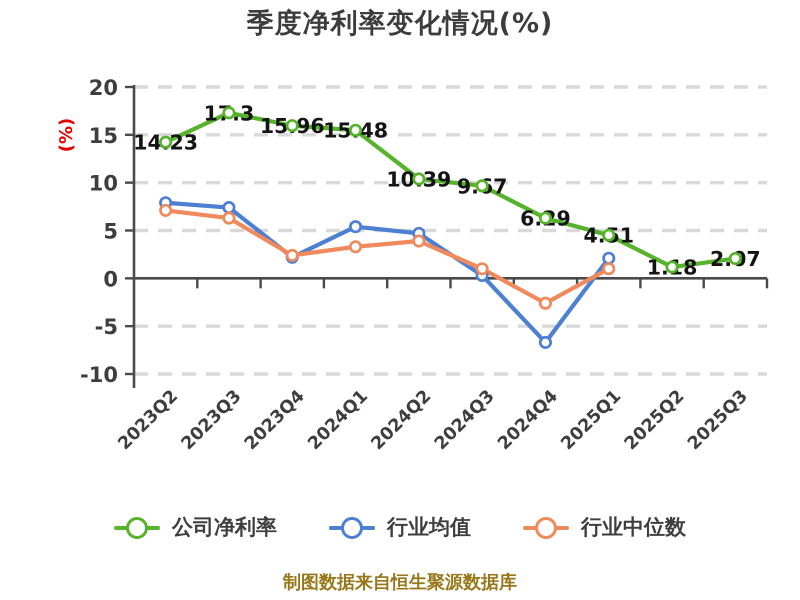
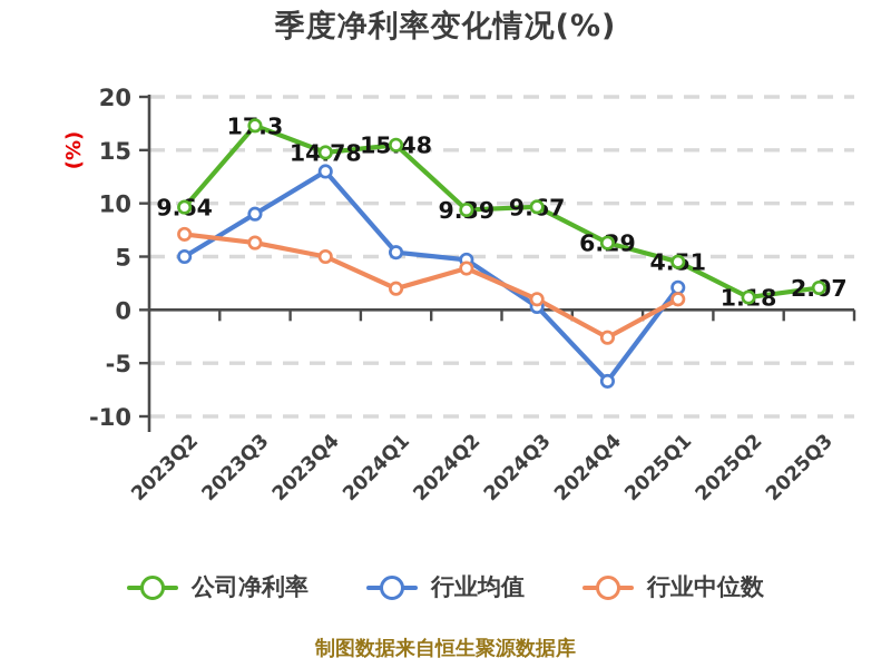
公司净利率/2023Q2: 14.23 -> 9.64
行业均值/2023Q2: 8 -> 5
行业均值/2023Q3: 7 -> 9
公司净利率/2023Q4: 15.96 -> 14.78
行业均值/2023Q4: 2 -> 13
行业中位数/2023Q4: 2 -> 5
行业中位数/2024Q1: 3 -> 2
公司净利率/2024Q2: 10.39 -> 9.39
